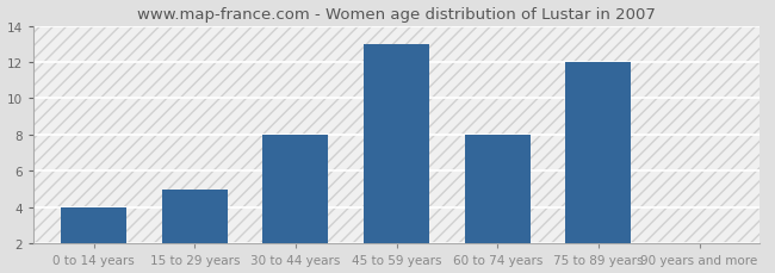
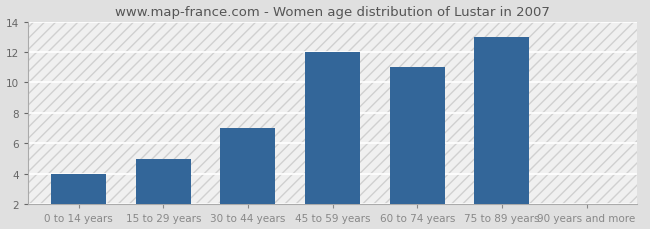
30 to 44 years: 8 -> 7
45 to 59 years: 13 -> 12
60 to 74 years: 8 -> 11
75 to 89 years: 12 -> 13
